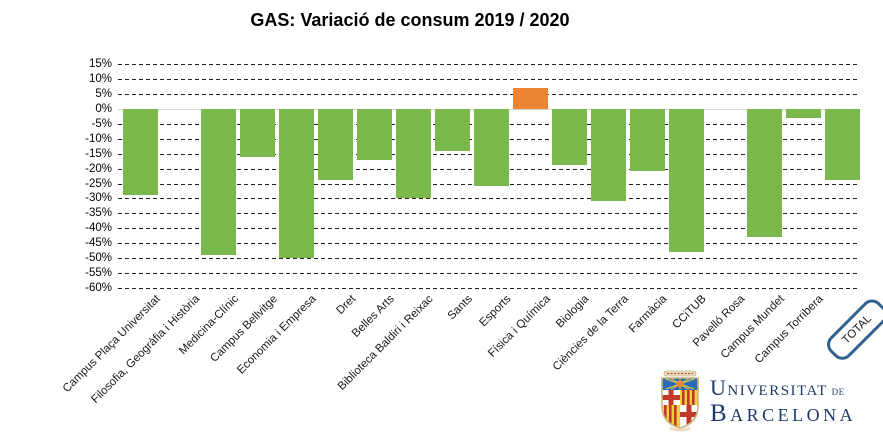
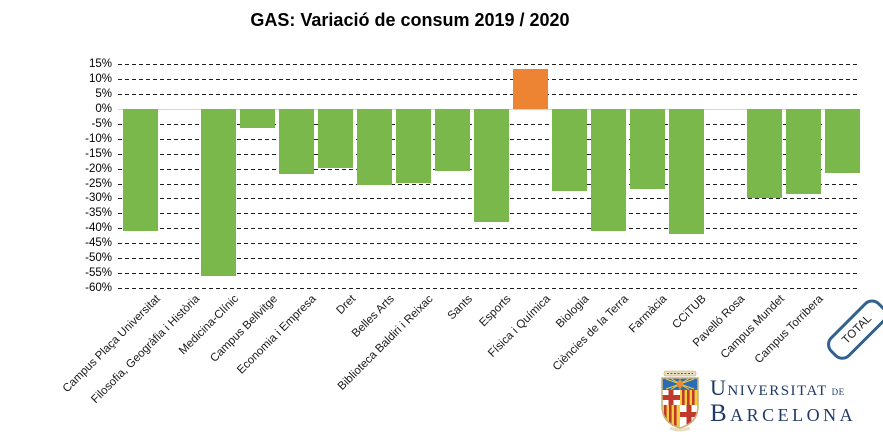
Campus Plaça Universitat: -29% -> -41%
Medicina-Clínic: -49% -> -56%
Campus Bellvitge: -16% -> -6%
Economia i Empresa: -50% -> -22%
Dret: -24% -> -20%
Belles Arts: -17% -> -26%
Biblioteca Baldiri i Reixac: -30% -> -25%
Sants: -14% -> -21%
Esports: -26% -> -38%
Física i Química: 7% -> 14%
Biologia: -19% -> -28%
Ciències de la Terra: -31% -> -41%
Farmàcia: -21% -> -27%
CCiTUB: -48% -> -42%
Campus Mundet: -43% -> -30%
Campus Torribera: -3% -> -28%
TOTAL: -24% -> -22%
